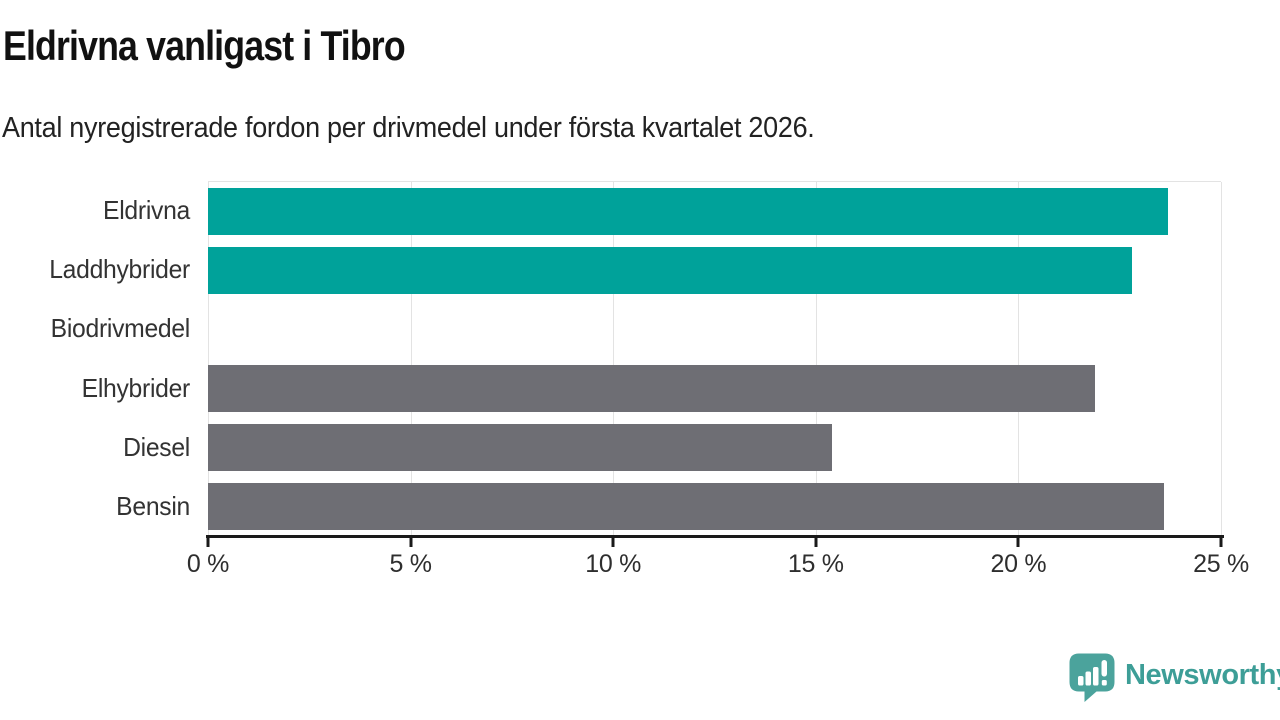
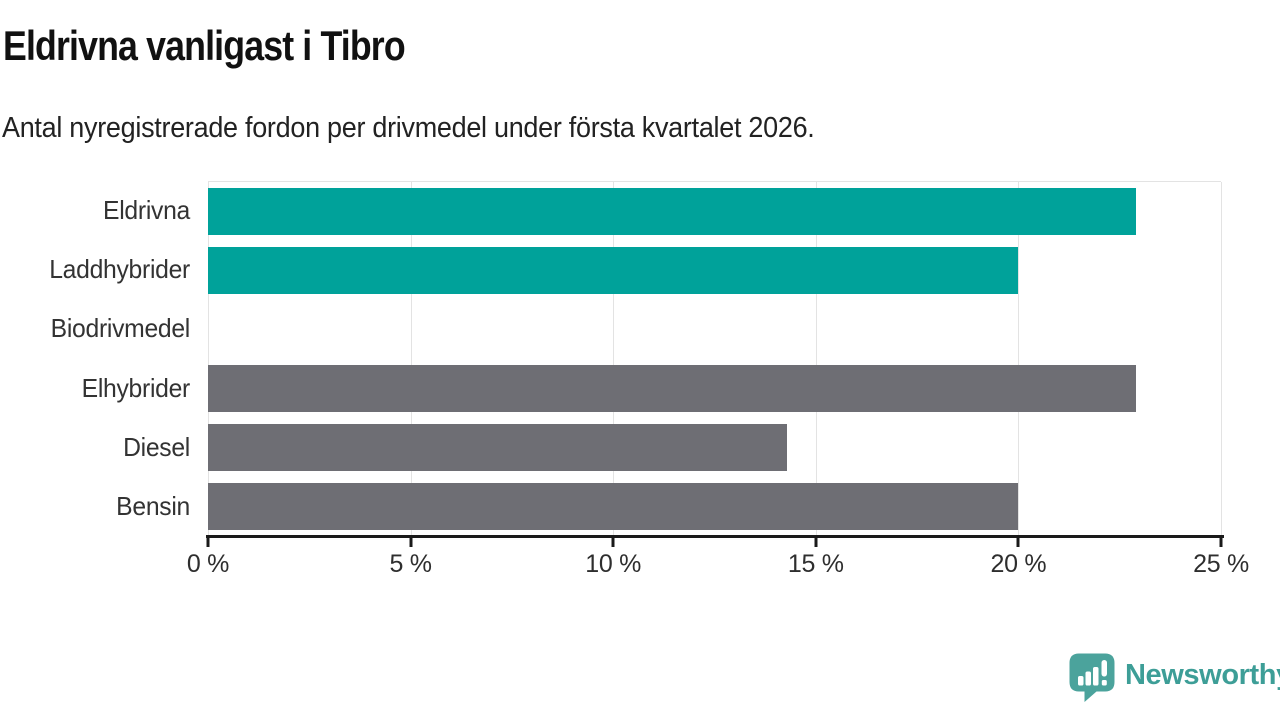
Eldrivna: 23.7% -> 22.9%
Laddhybrider: 22.8% -> 20.0%
Elhybrider: 21.9% -> 22.9%
Diesel: 15.4% -> 14.3%
Bensin: 23.6% -> 20.0%
